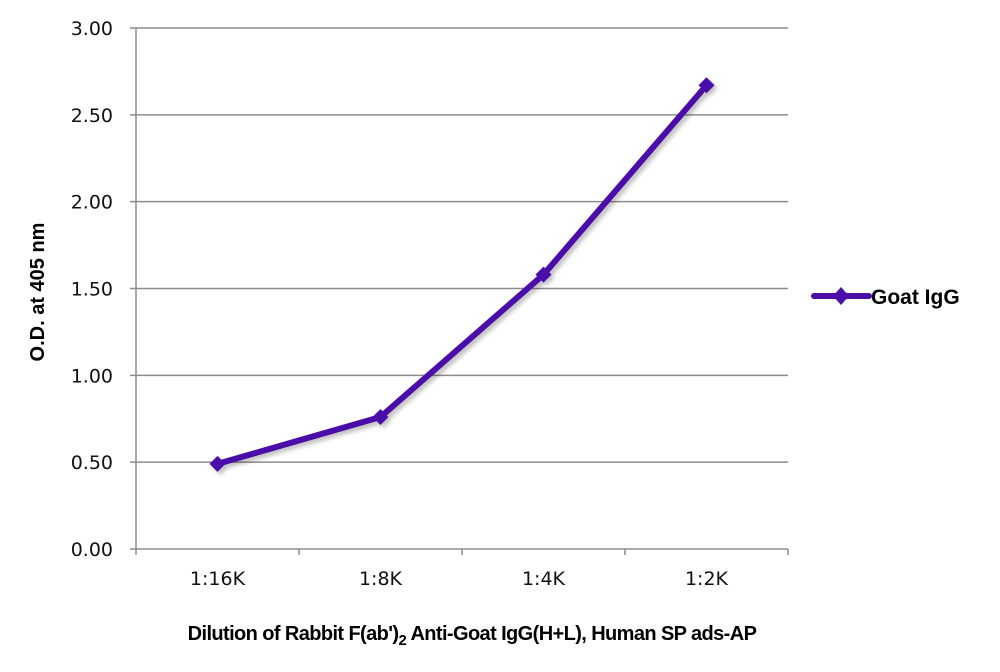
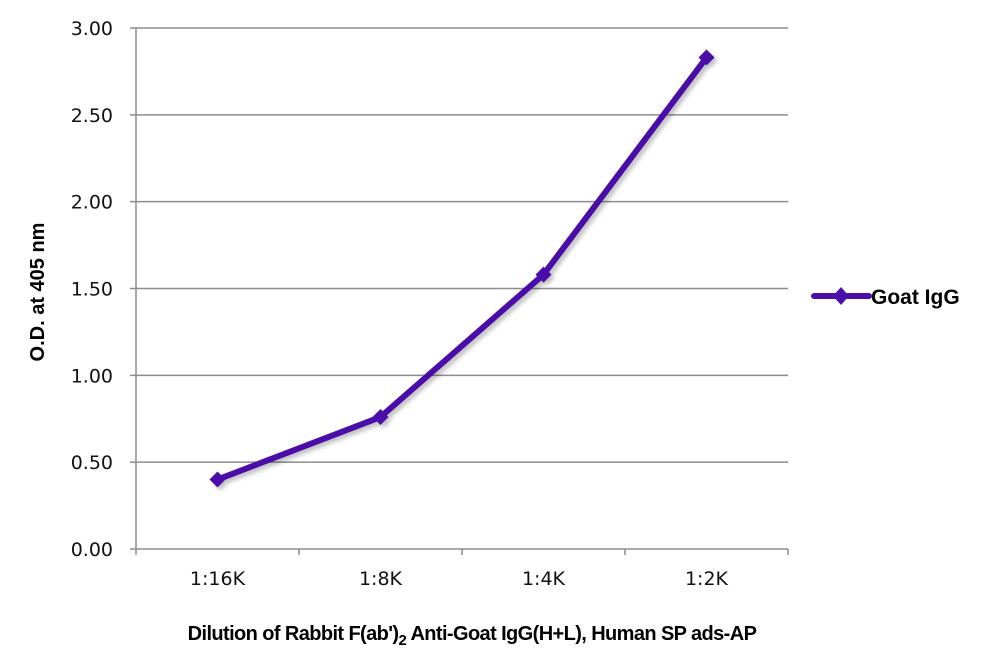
1:16K: 0.49 -> 0.40
1:2K: 2.67 -> 2.83
